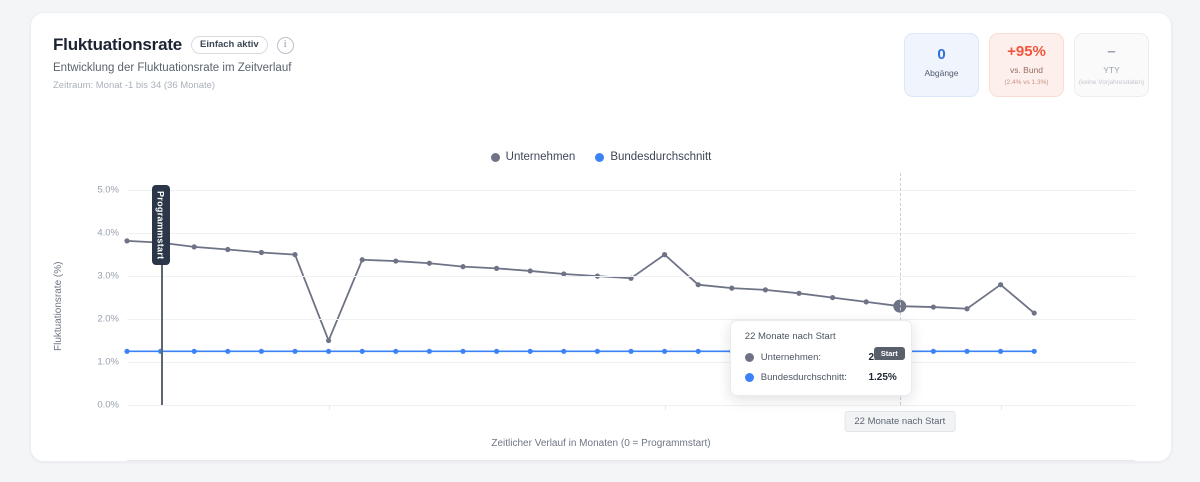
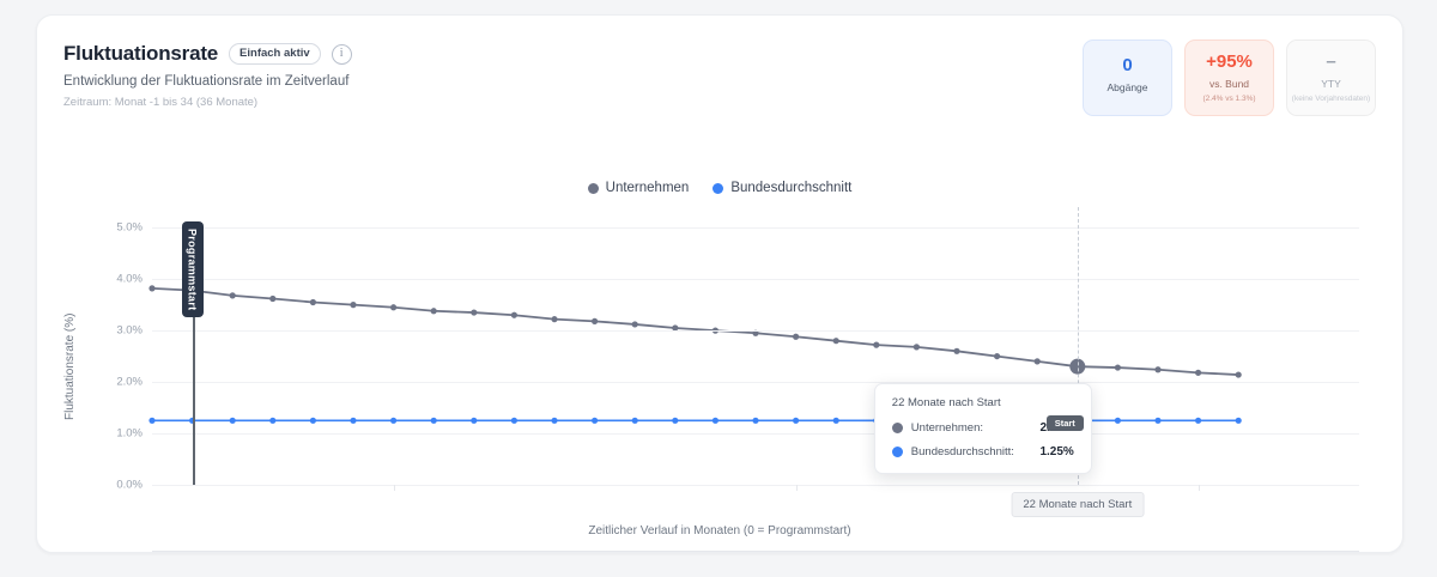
Unternehmen/5: 1.5% -> 3.5%
Unternehmen/15: 3.5% -> 2.9%
Unternehmen/25: 2.8% -> 2.2%
